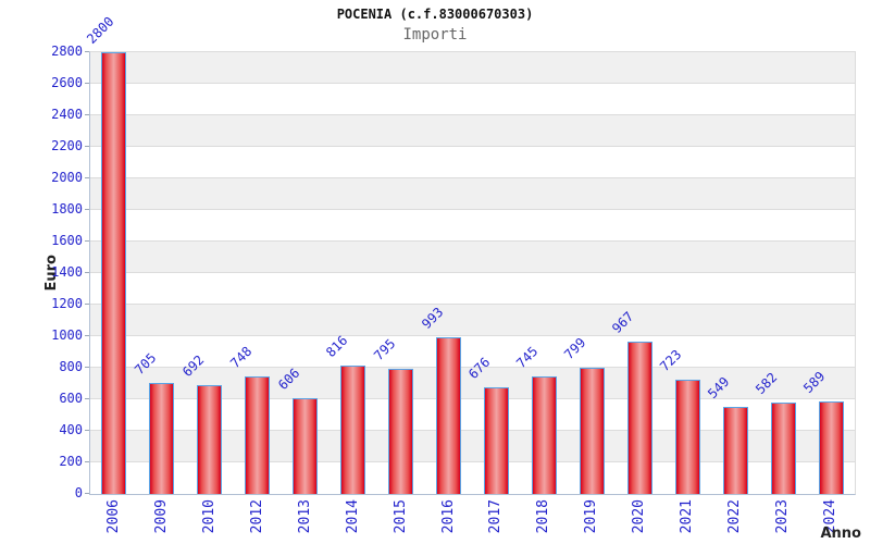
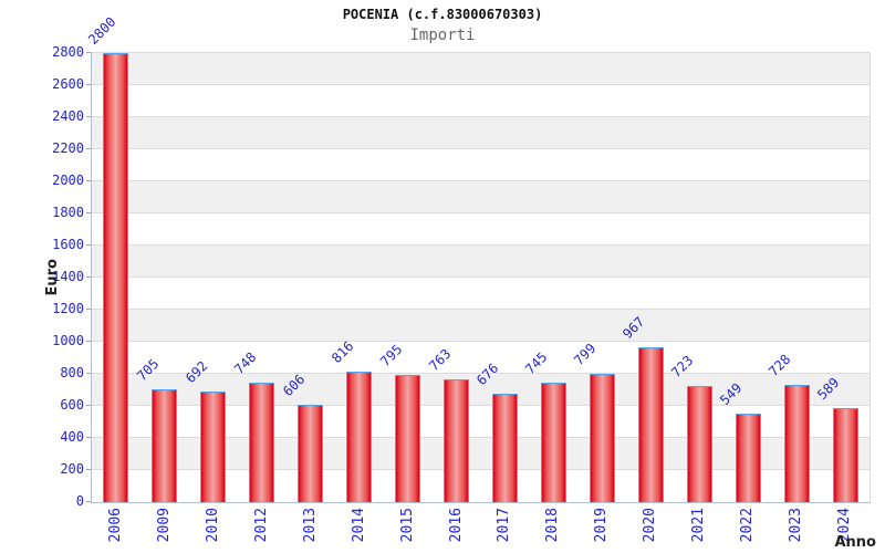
2016: 993 -> 763
2023: 582 -> 728
